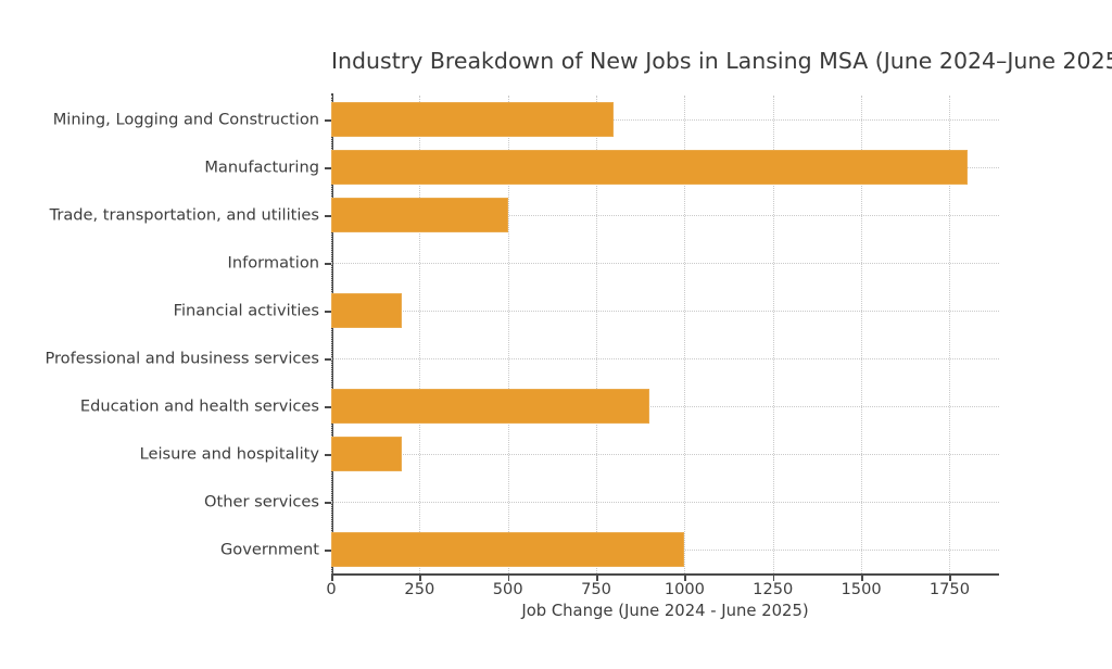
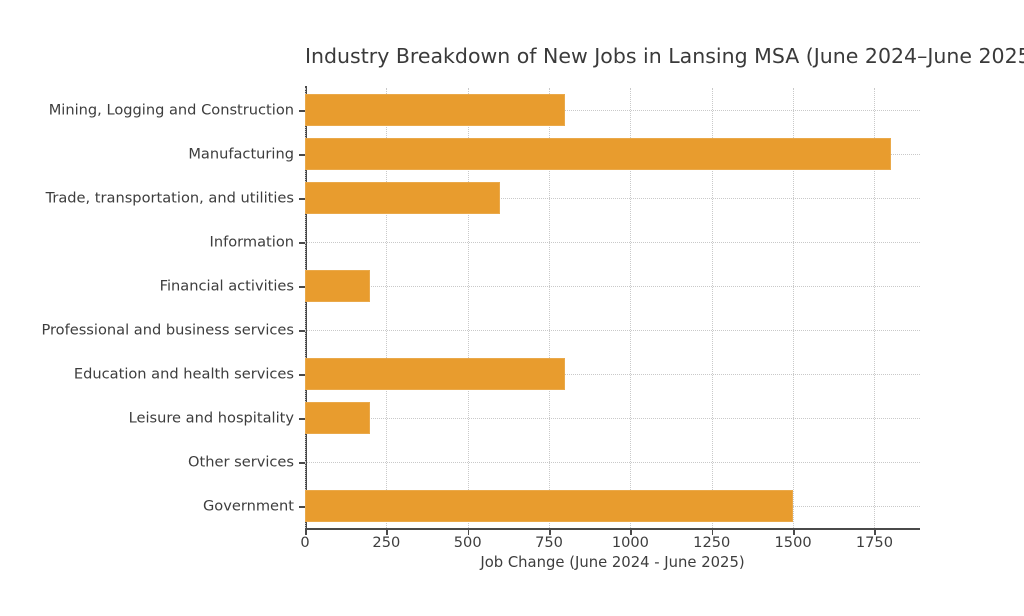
Trade, transportation, and utilities: 500 -> 600
Education and health services: 900 -> 800
Government: 1000 -> 1500
